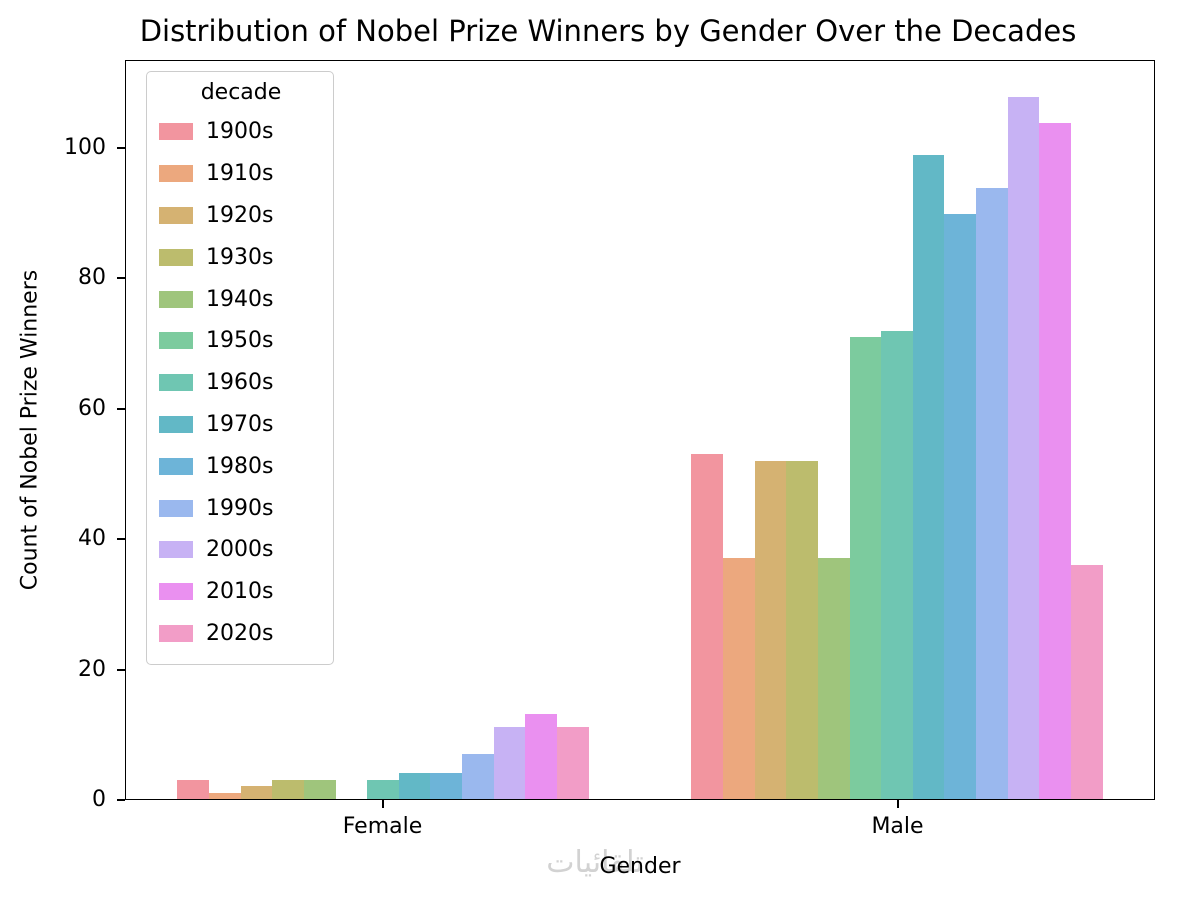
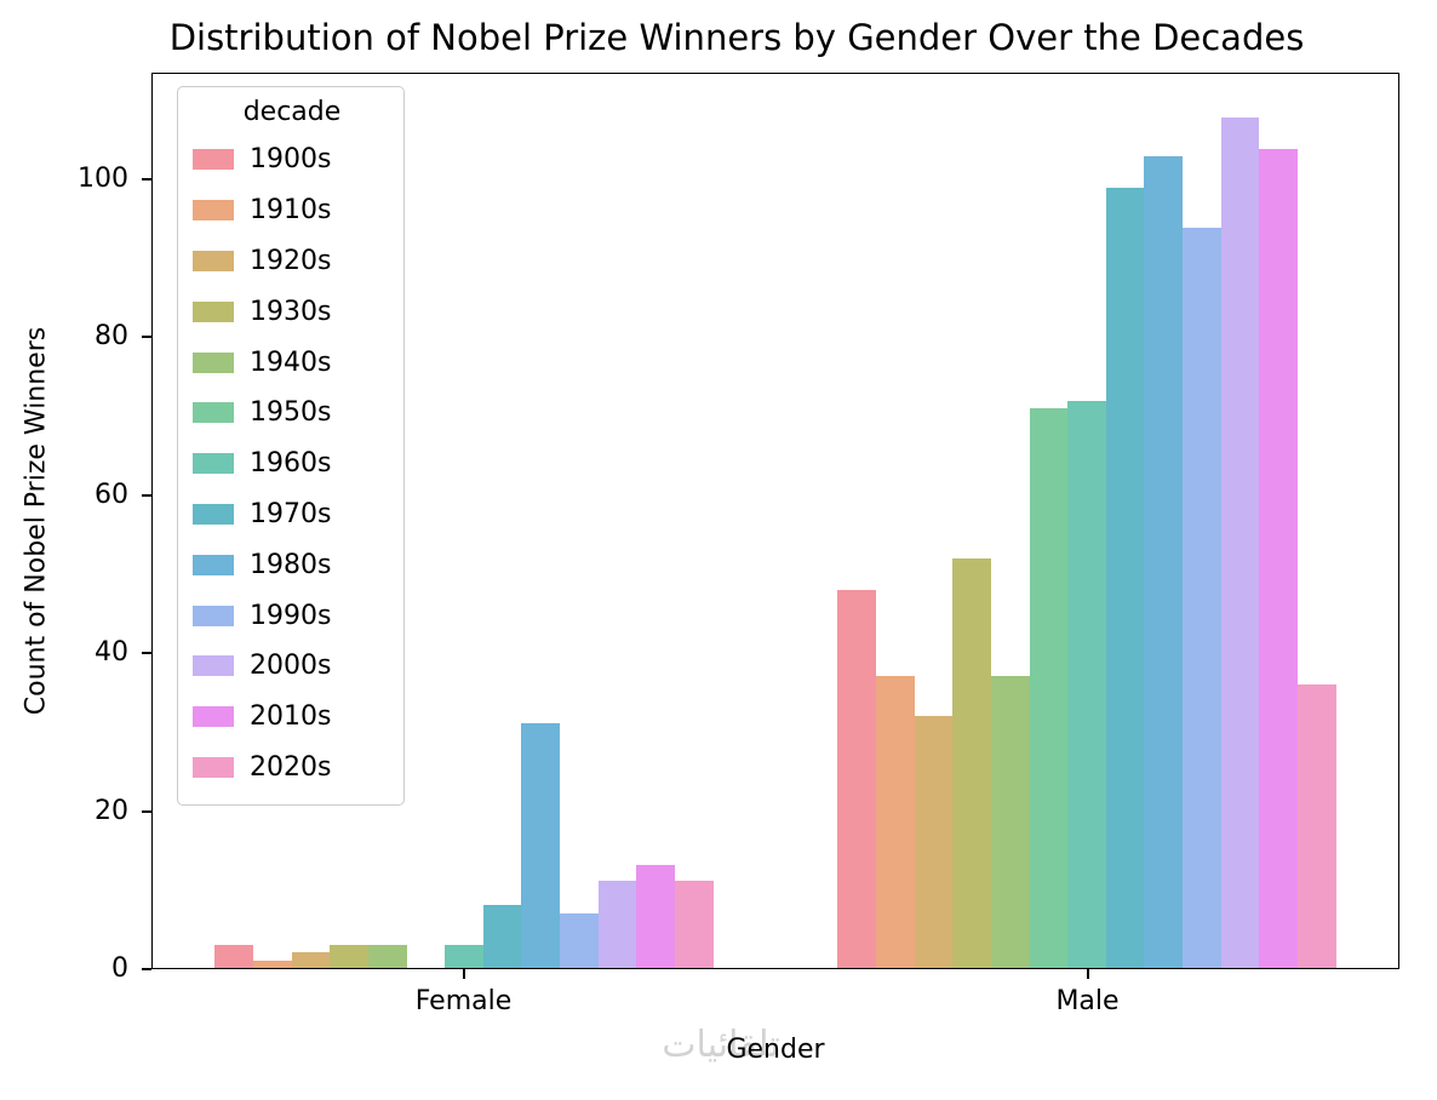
1970s/Female: 4 -> 8
1980s/Female: 4 -> 31
1900s/Male: 53 -> 48
1920s/Male: 52 -> 32
1980s/Male: 90 -> 103
